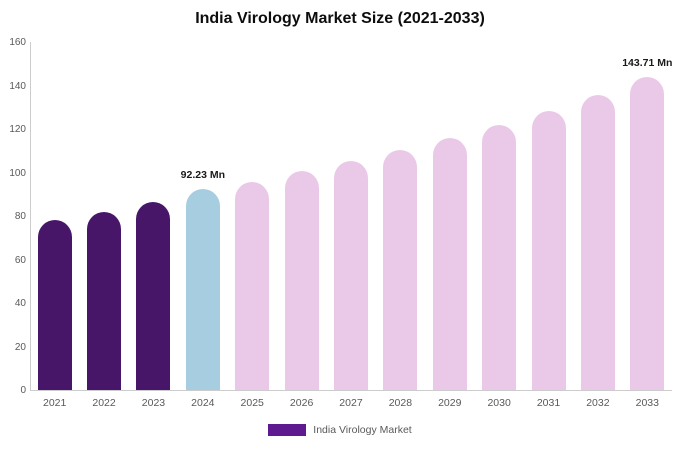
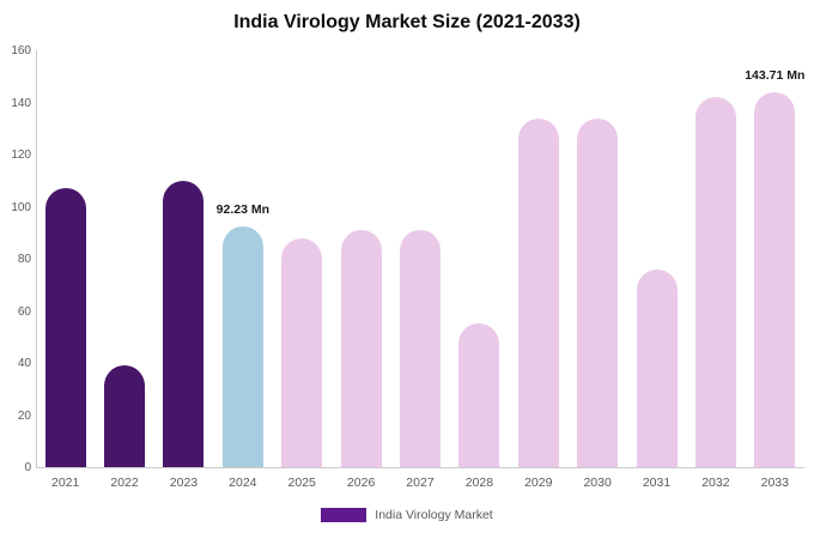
2021: 78 -> 107
2022: 82 -> 39
2023: 86 -> 110
2025: 96 -> 88
2026: 100 -> 91
2027: 106 -> 91
2028: 110 -> 55
2029: 116 -> 134
2030: 122 -> 134
2031: 128 -> 76
2032: 136 -> 142
